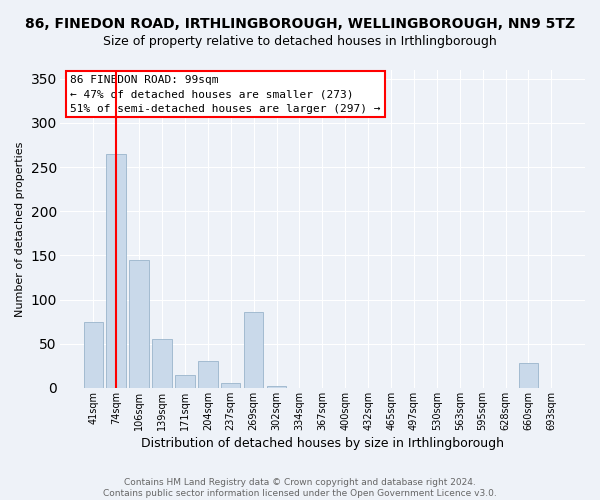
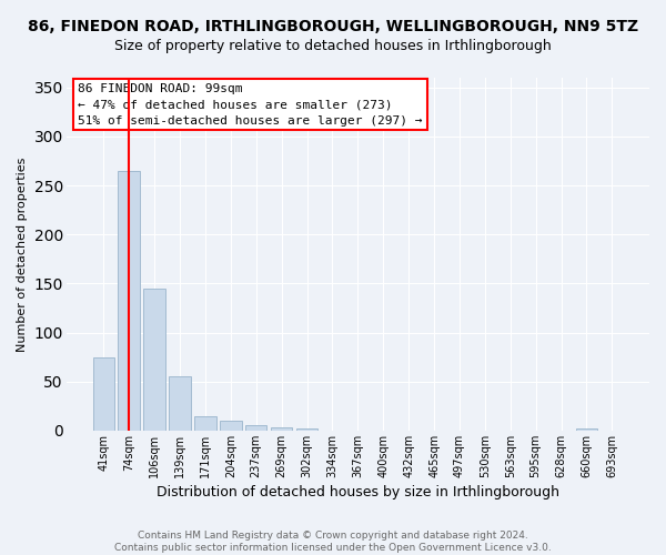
204sqm: 30 -> 10
269sqm: 86 -> 3
660sqm: 28 -> 2
